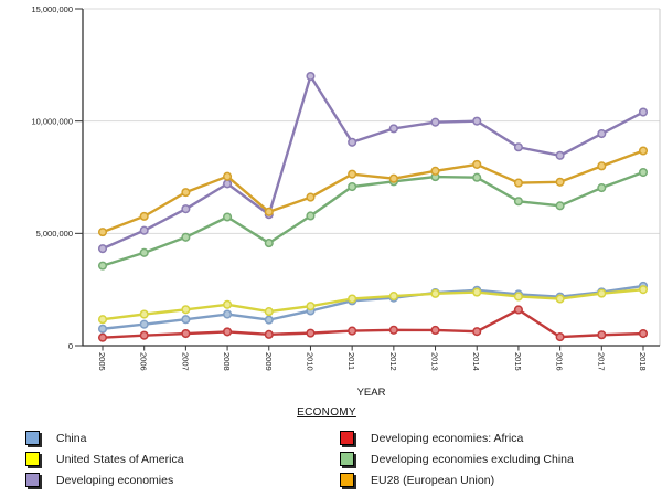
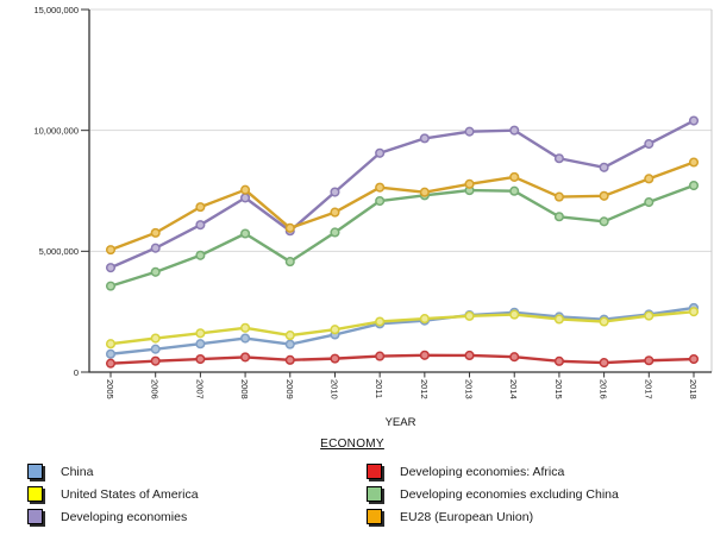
Developing economies/2010: 12000000 -> 7400000
Developing economies: Africa/2015: 1600000 -> 400000
